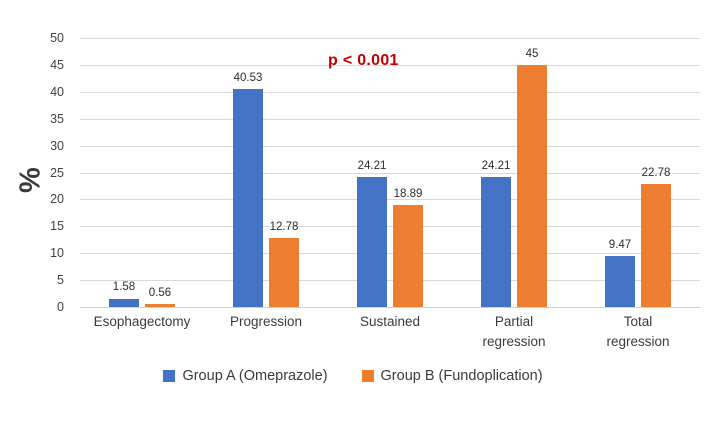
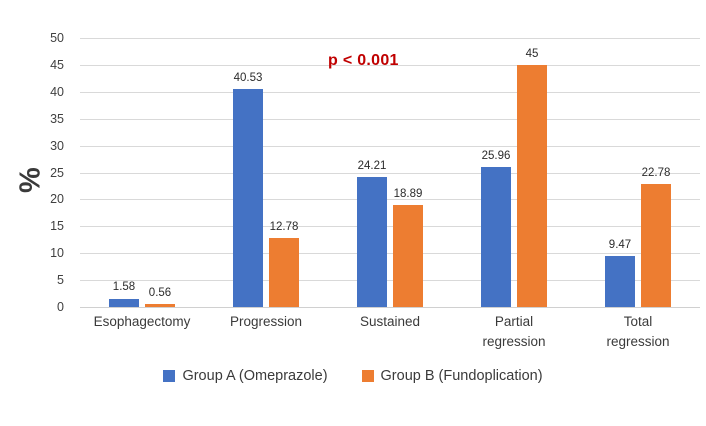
Group A (Omeprazole)/Partial regression: 24.21 -> 25.96
